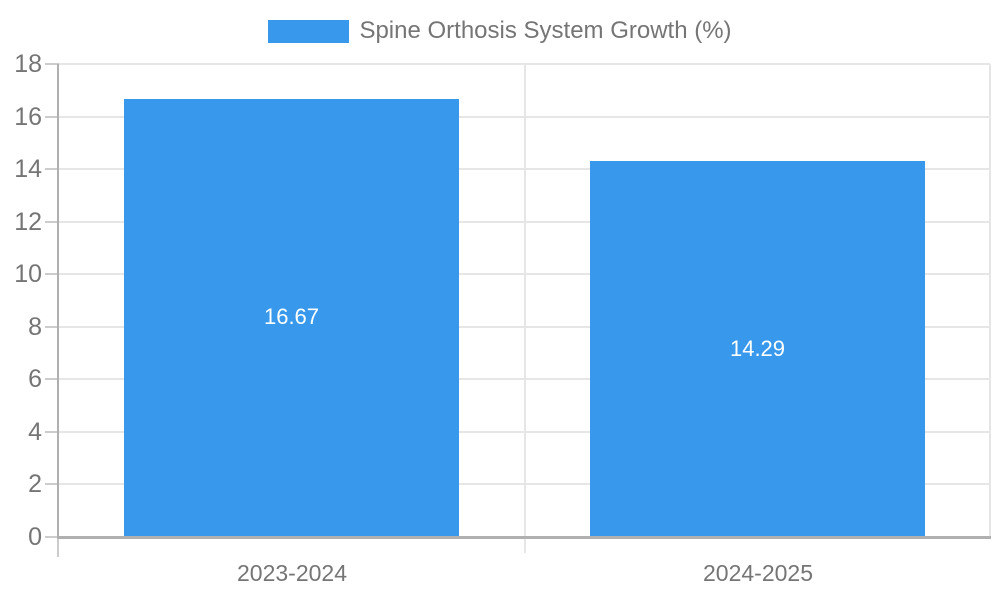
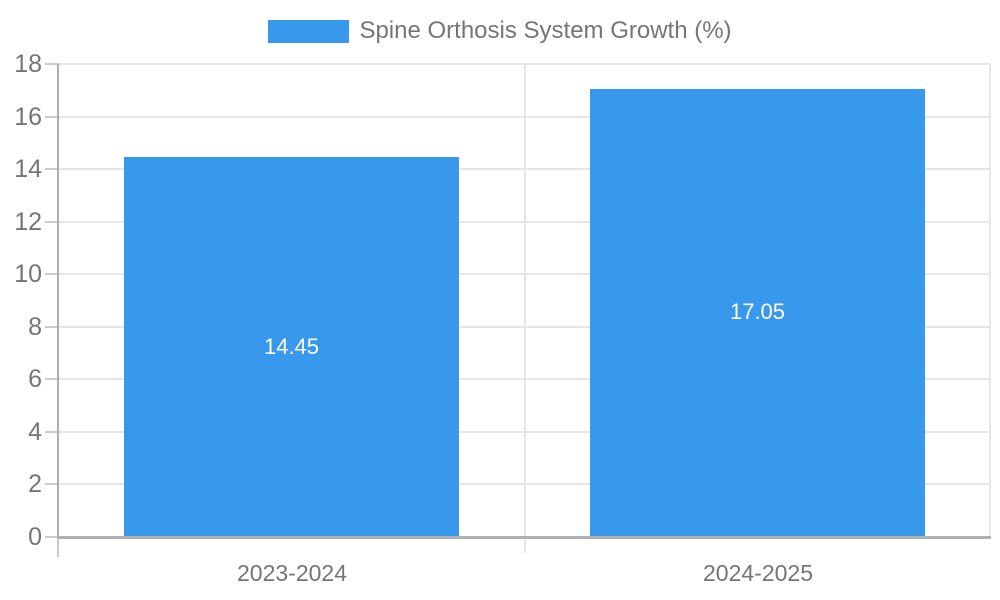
2023-2024: 16.67 -> 14.45
2024-2025: 14.29 -> 17.05
